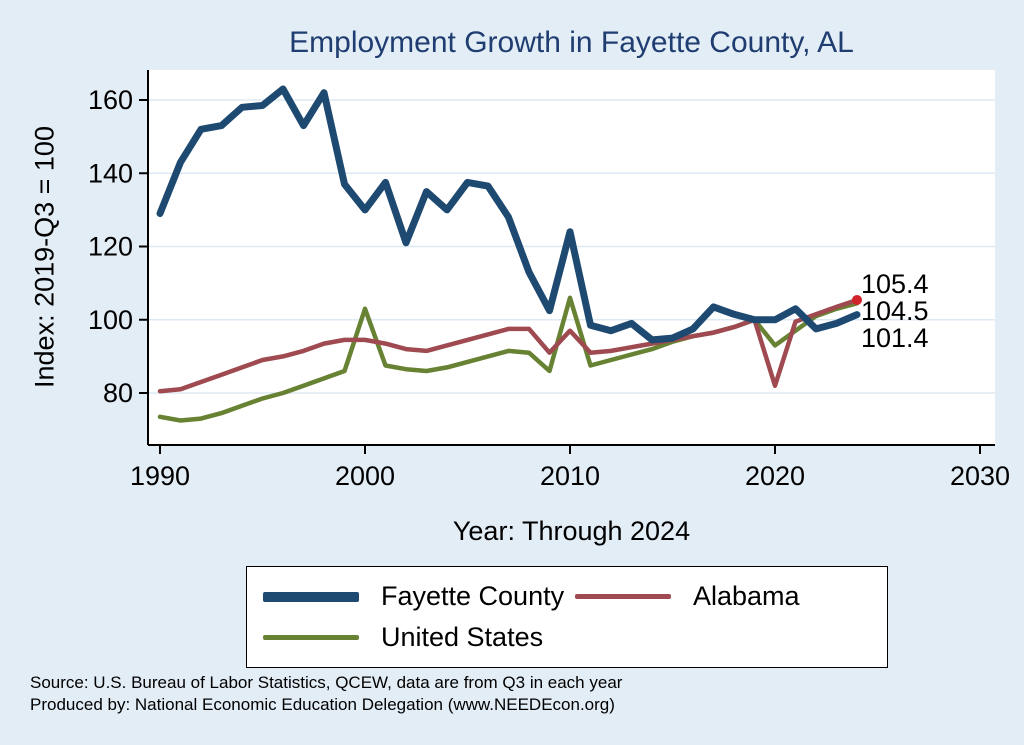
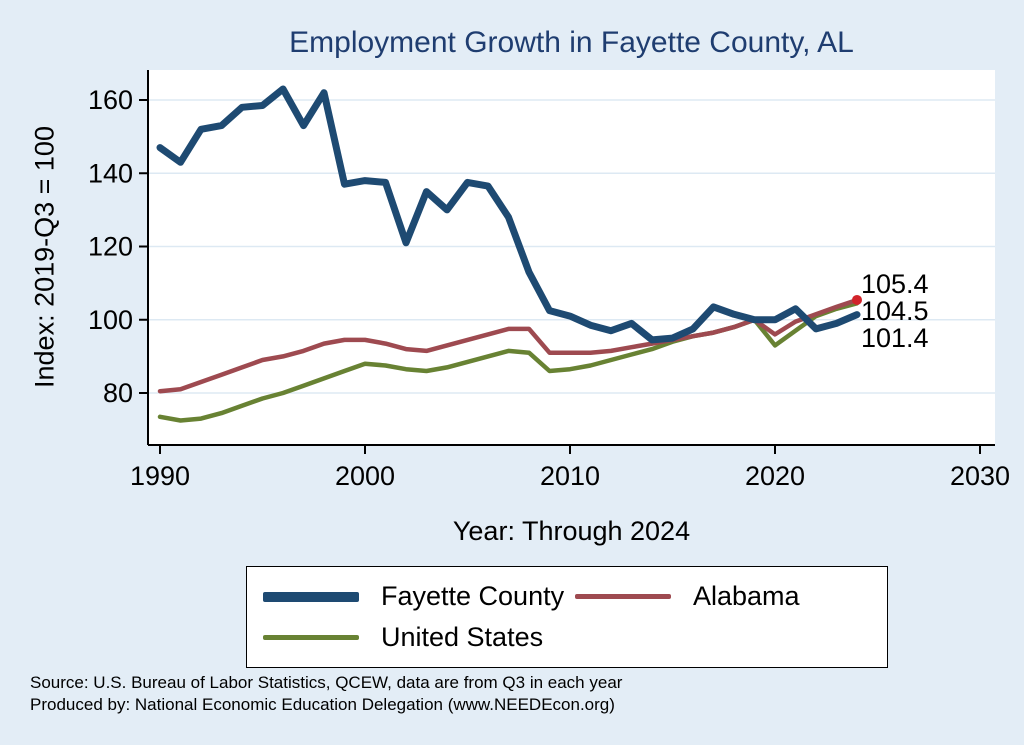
Fayette County/1990: 129 -> 147
Fayette County/2000: 130 -> 138
United States/2000: 103 -> 88
Fayette County/2010: 124 -> 101
Alabama/2010: 97 -> 91
United States/2010: 106 -> 86
Alabama/2020: 82 -> 96
